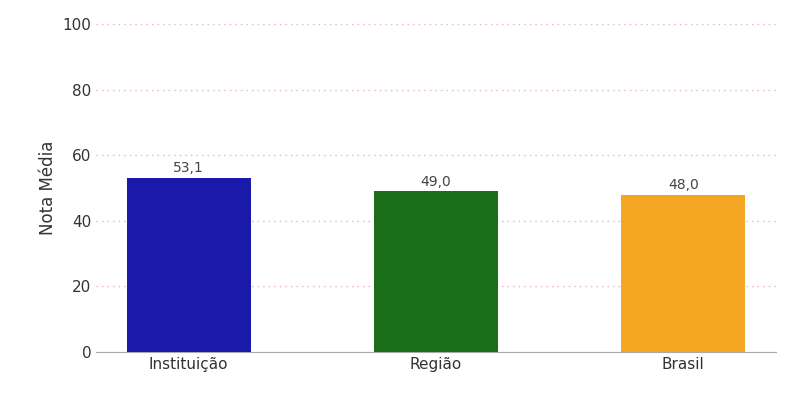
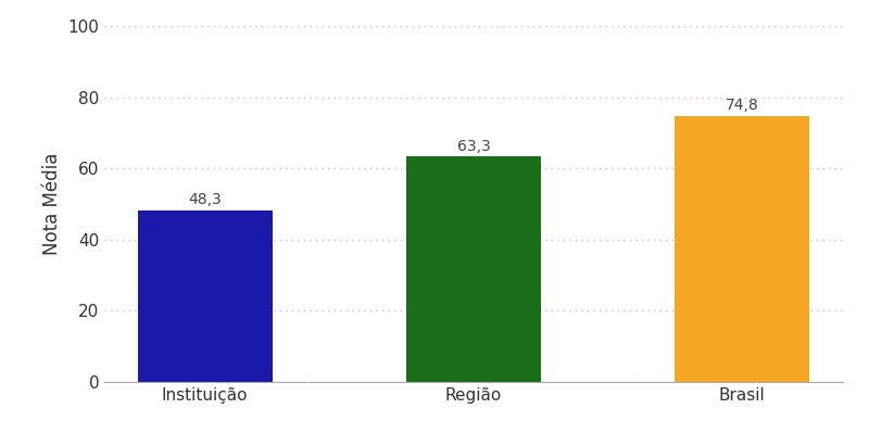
Instituição: 53,1 -> 48,3
Região: 49,0 -> 63,3
Brasil: 48,0 -> 74,8
